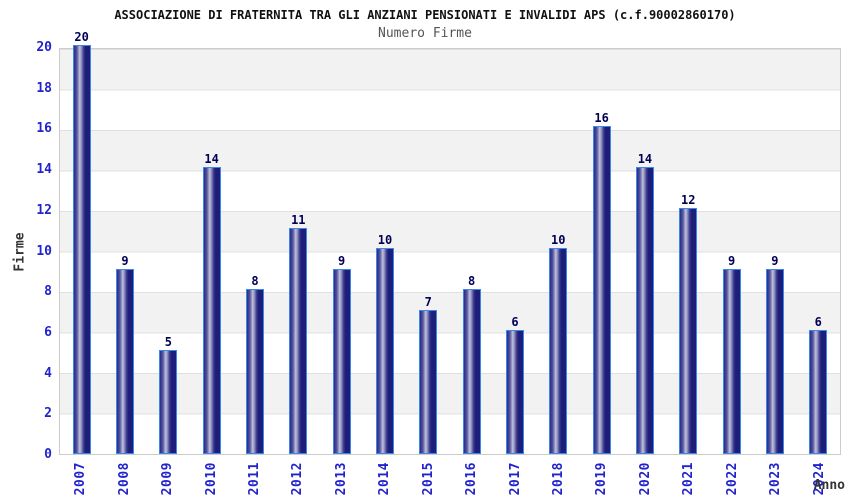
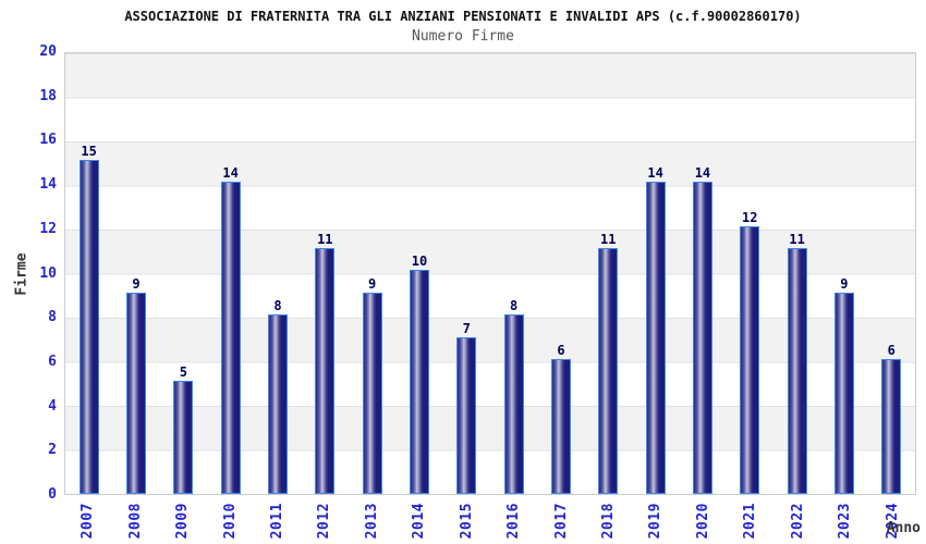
2007: 20 -> 15
2018: 10 -> 11
2019: 16 -> 14
2022: 9 -> 11
